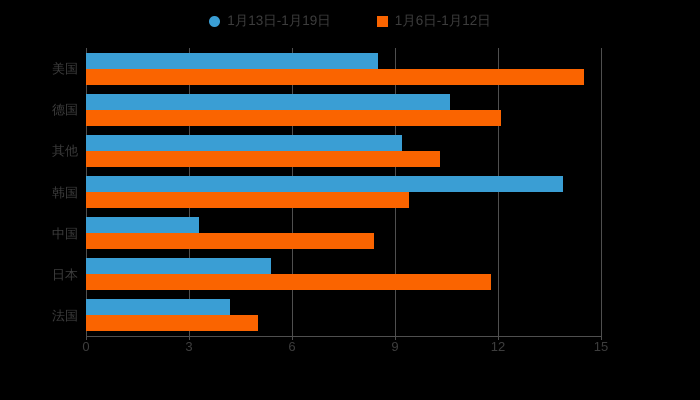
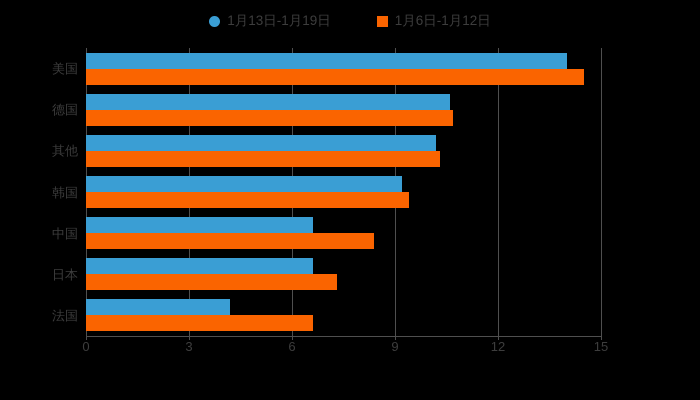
1月13日-1月19日/美国: 8.5 -> 14.0
1月6日-1月12日/德国: 12.1 -> 10.7
1月13日-1月19日/其他: 9.2 -> 10.2
1月13日-1月19日/韩国: 13.9 -> 9.2
1月13日-1月19日/中国: 3.3 -> 6.6
1月13日-1月19日/日本: 5.4 -> 6.6
1月6日-1月12日/日本: 11.8 -> 7.3
1月6日-1月12日/法国: 5.0 -> 6.6
